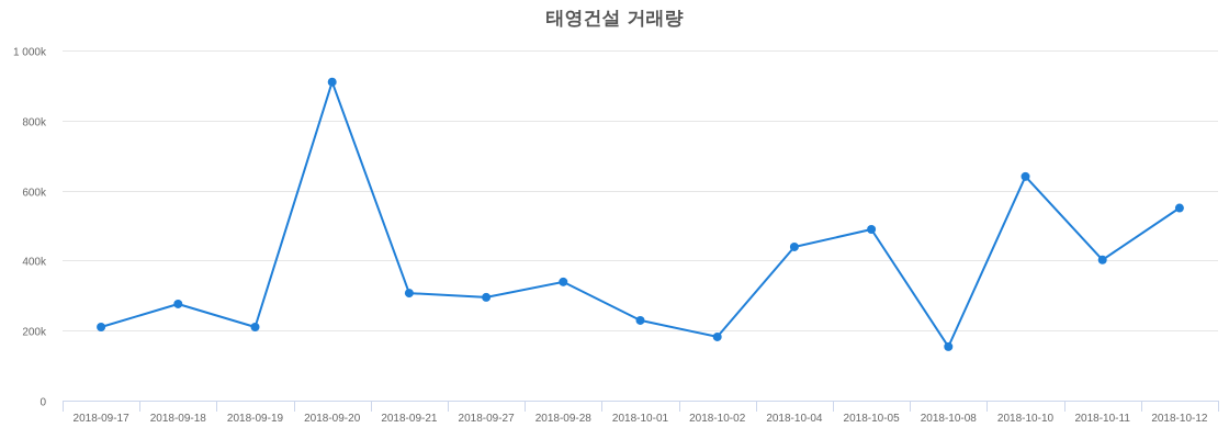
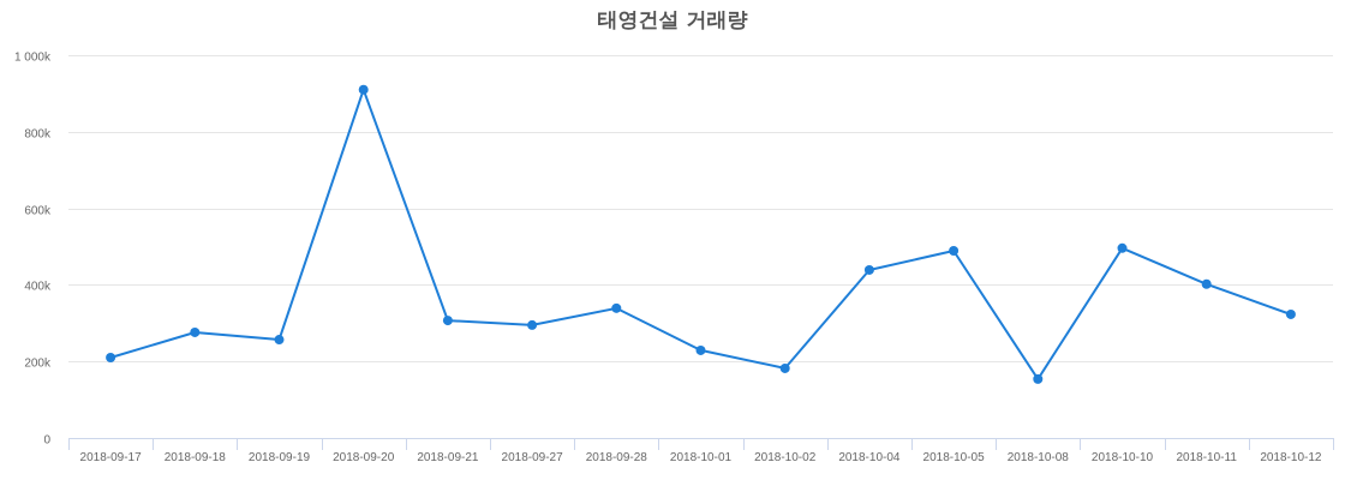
2018-09-19: 210k -> 260k
2018-10-10: 640k -> 500k
2018-10-12: 550k -> 320k
